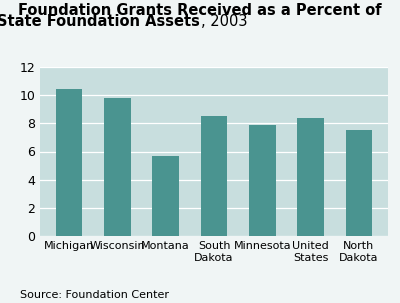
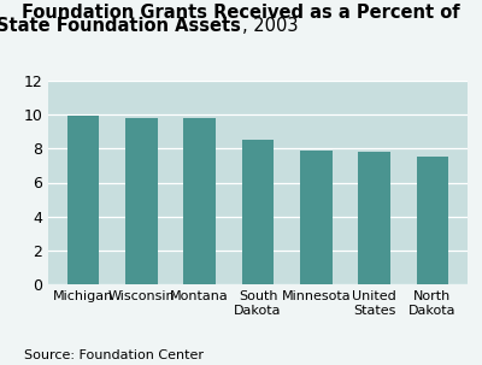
Michigan: 10.4 -> 9.9
Montana: 5.7 -> 9.8
United States: 8.4 -> 7.8
